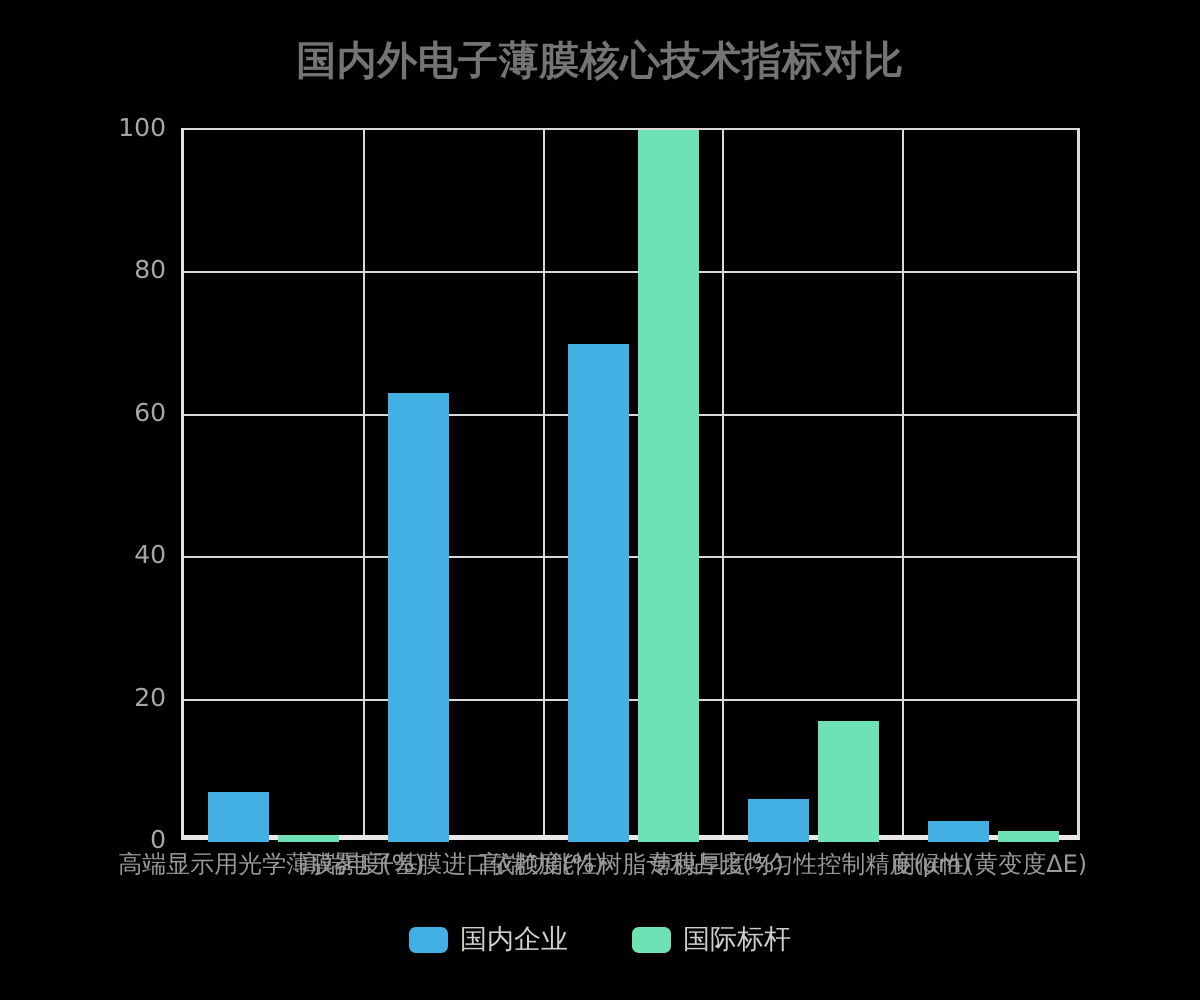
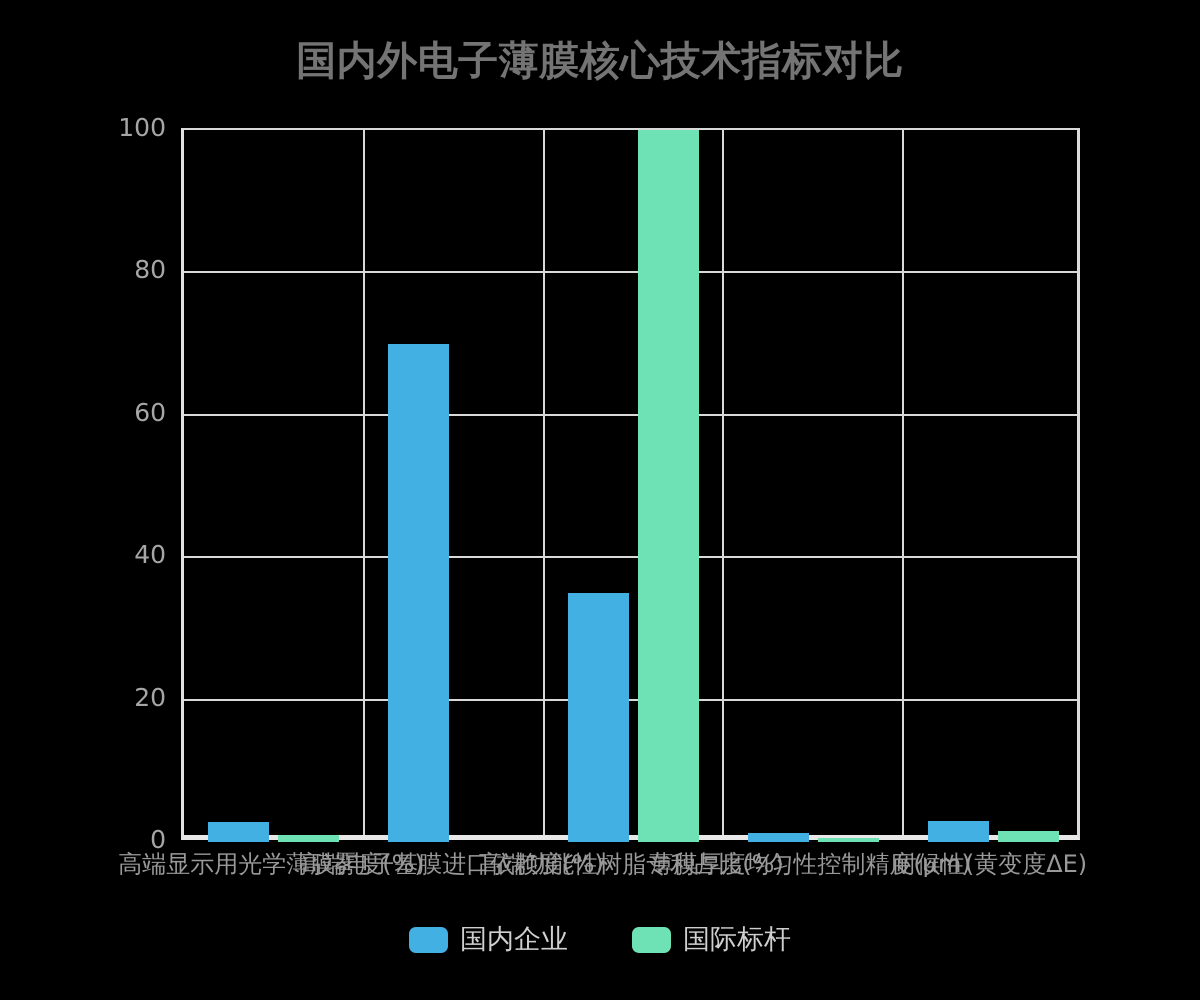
国内企业/高端显示用光学薄膜雾度(%): 7 -> 3
国内企业/高端电子基膜进口依赖度(%): 63 -> 70
国内企业/高端功能性树脂专利占比(%): 70 -> 35
国内企业/薄膜厚度均匀性控制精度(μm): 6 -> 1
国际标杆/薄膜厚度均匀性控制精度(μm): 17 -> 1
